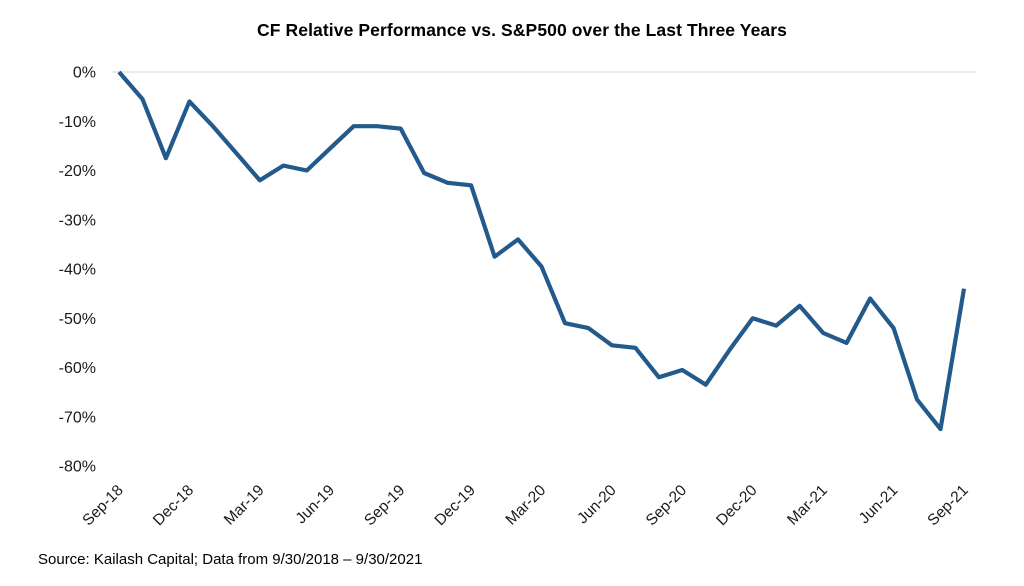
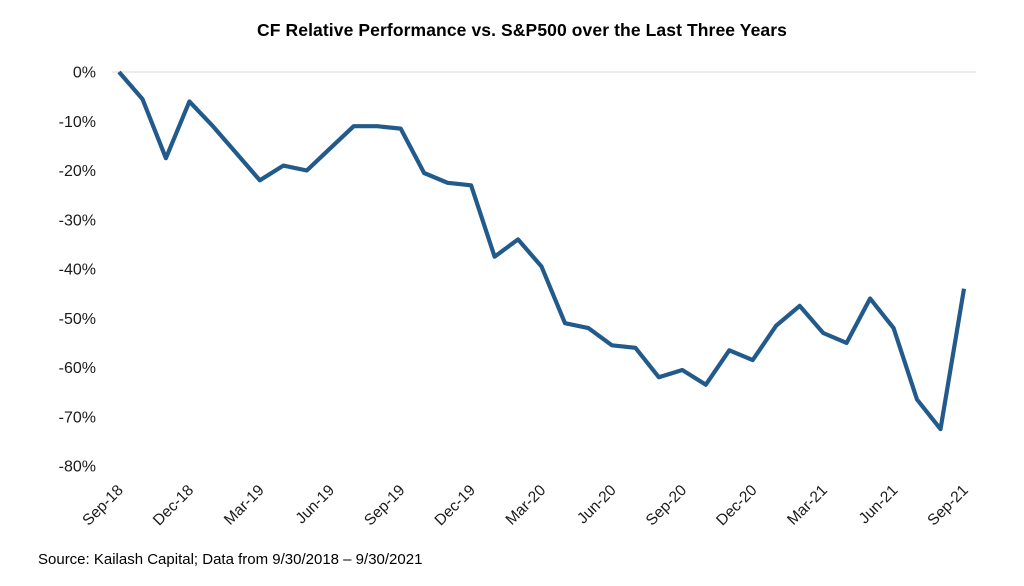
Dec-20: -50% -> -58%
